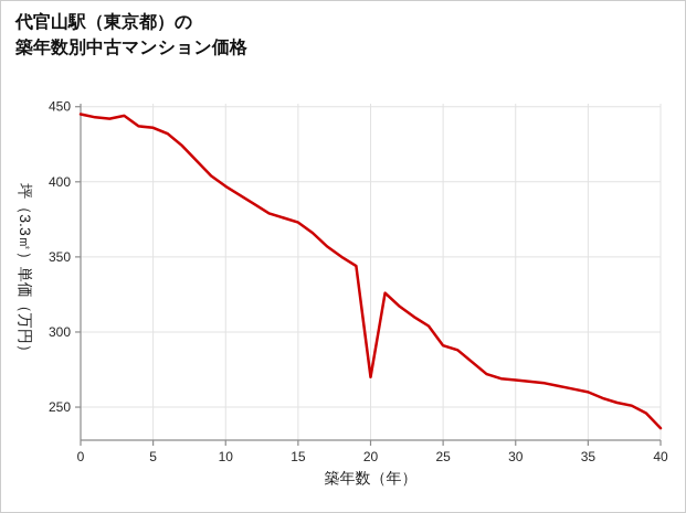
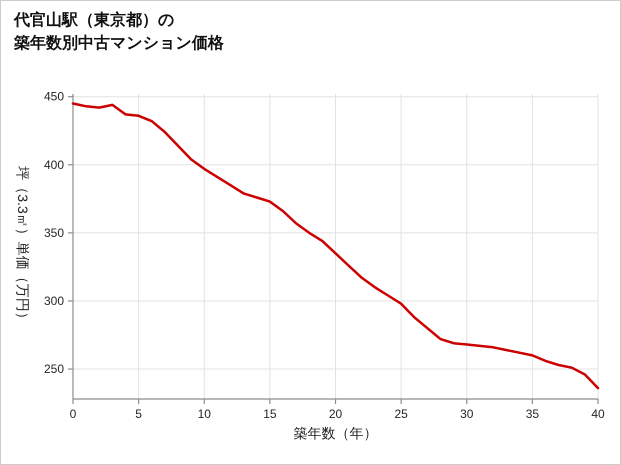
20: 270 -> 335
25: 291 -> 298
